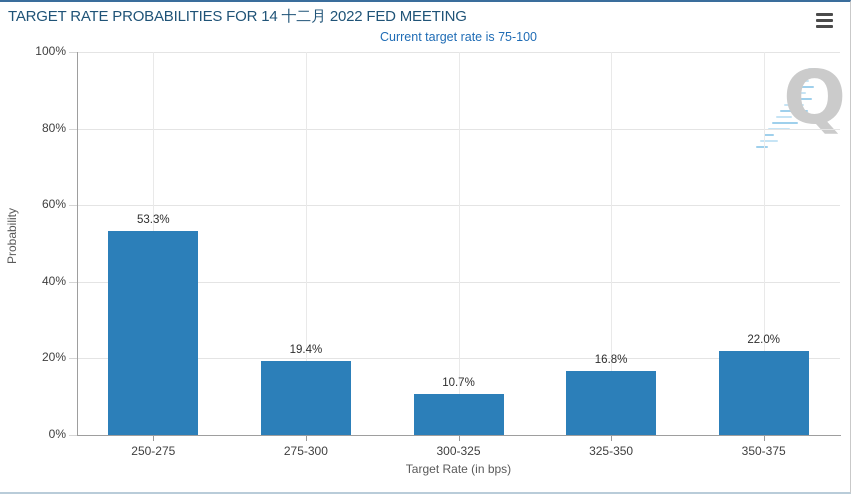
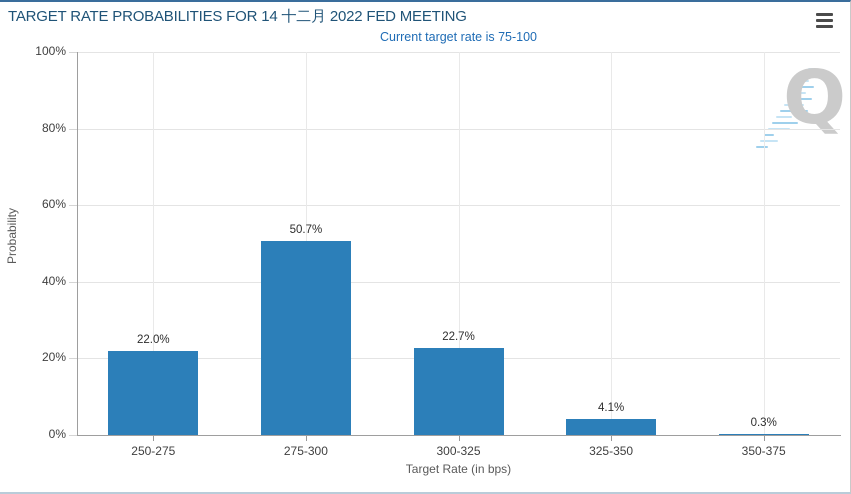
250-275: 53.3% -> 22.0%
275-300: 19.4% -> 50.7%
300-325: 10.7% -> 22.7%
325-350: 16.8% -> 4.1%
350-375: 22.0% -> 0.3%
